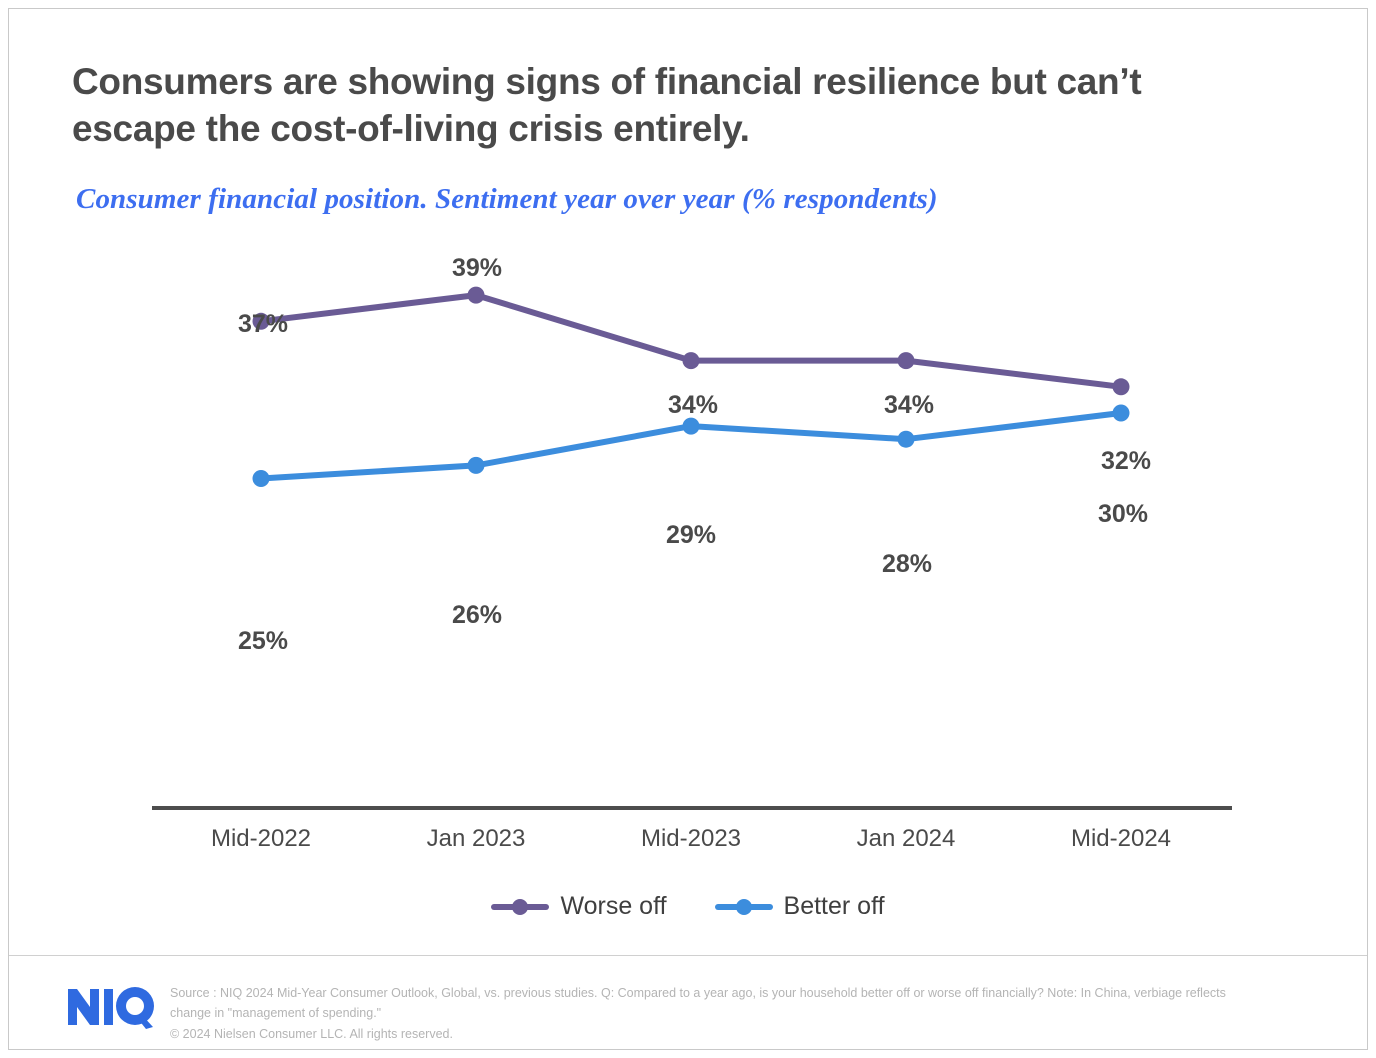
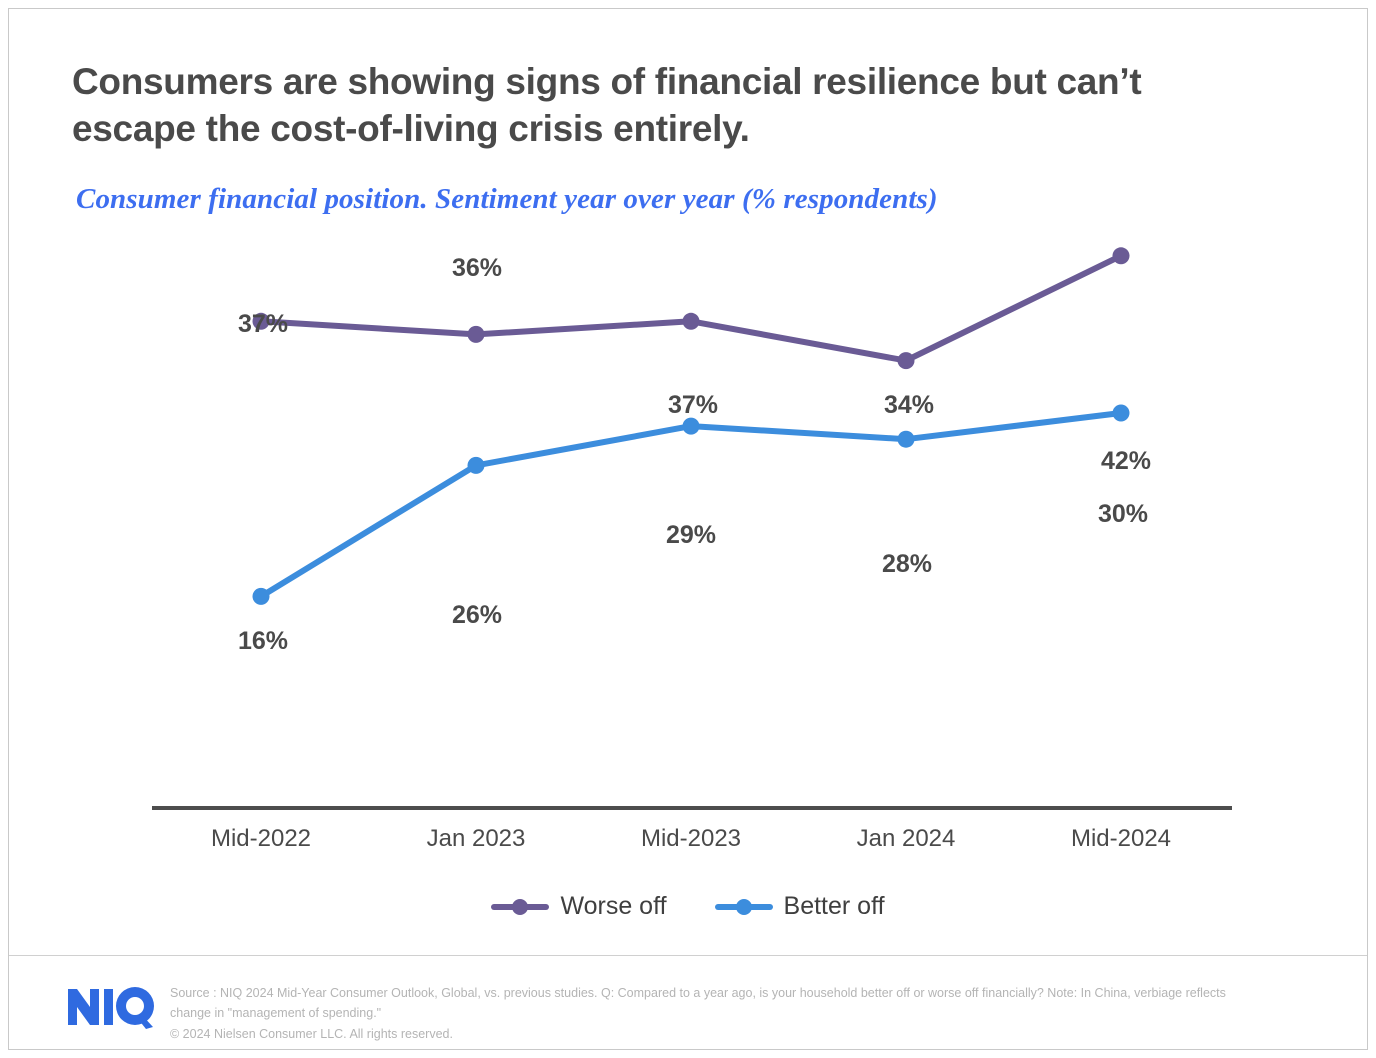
Better off/Mid-2022: 25% -> 16%
Worse off/Jan 2023: 39% -> 36%
Worse off/Mid-2023: 34% -> 37%
Worse off/Mid-2024: 32% -> 42%
